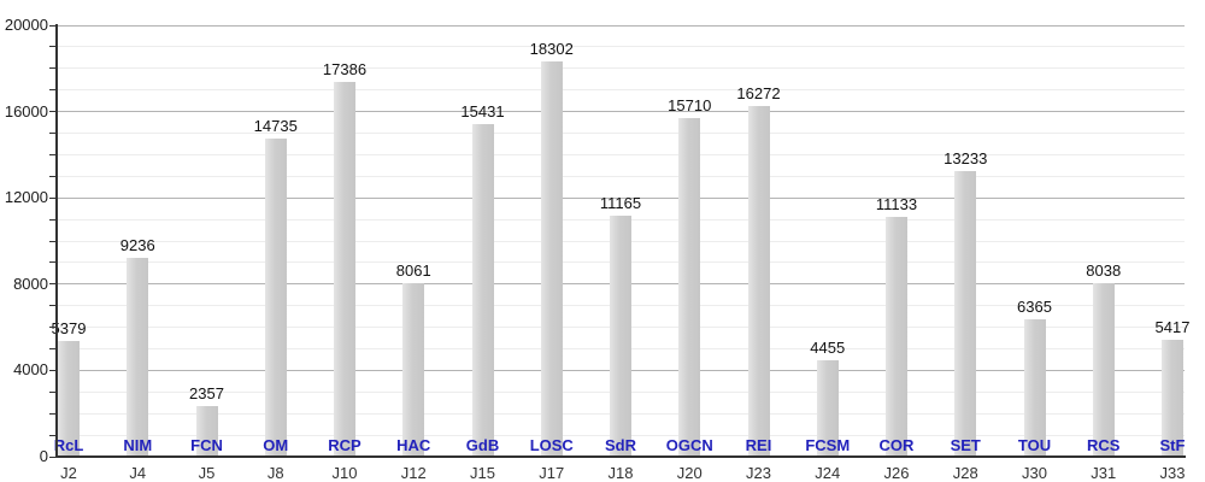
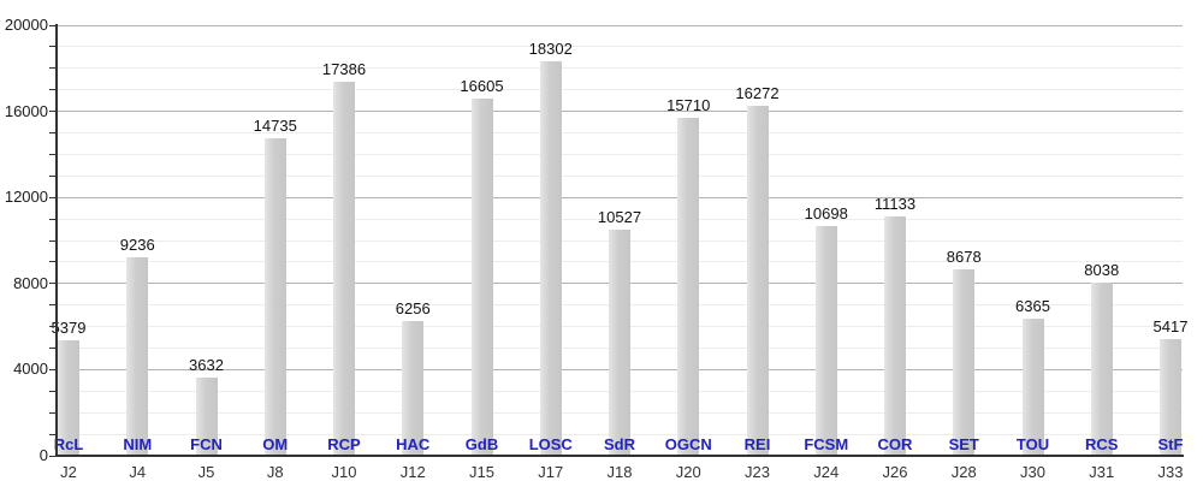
J5: 2357 -> 3632
J12: 8061 -> 6256
J15: 15431 -> 16605
J18: 11165 -> 10527
J24: 4455 -> 10698
J28: 13233 -> 8678
